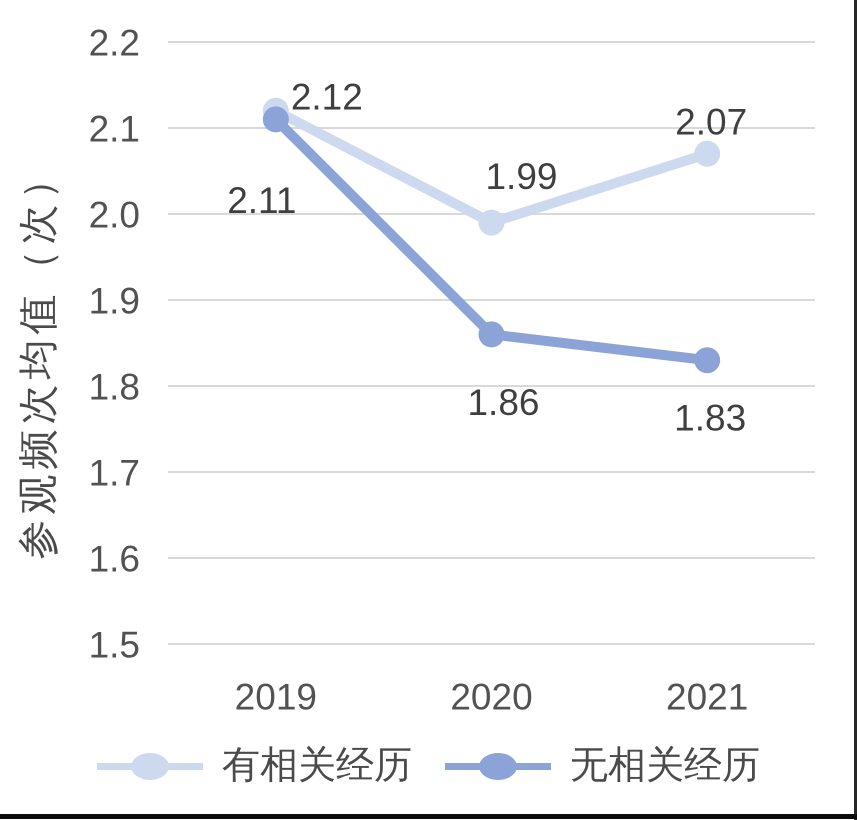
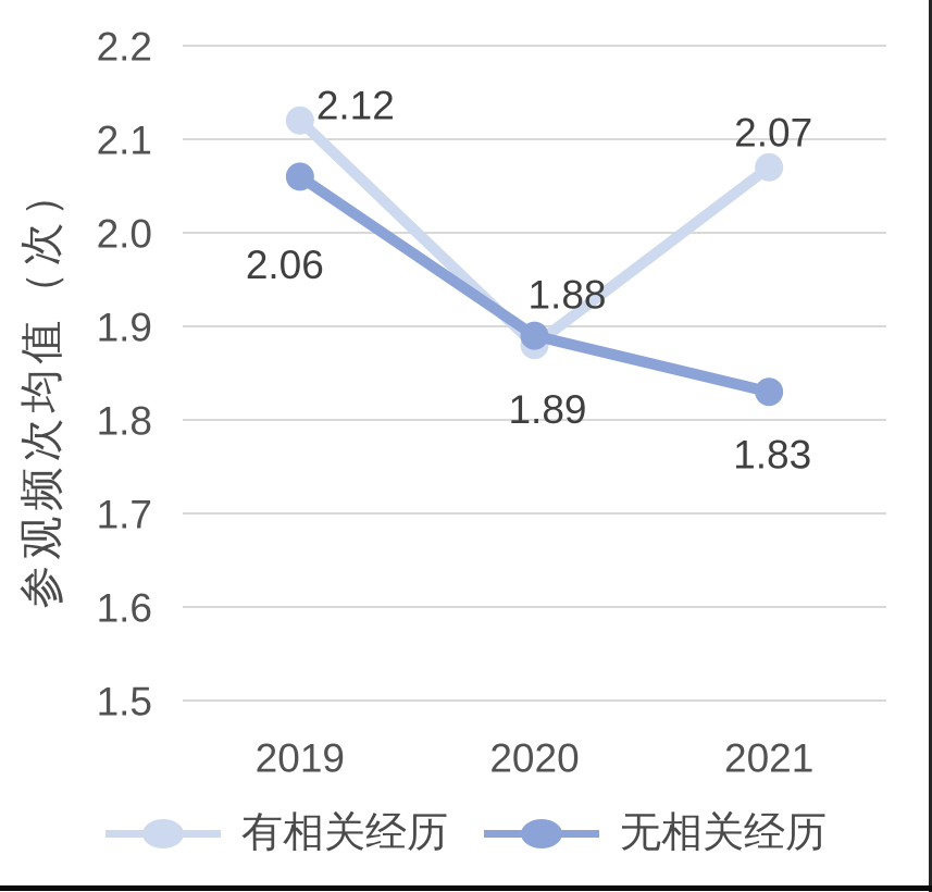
无相关经历/2019: 2.11 -> 2.06
有相关经历/2020: 1.99 -> 1.88
无相关经历/2020: 1.86 -> 1.89
